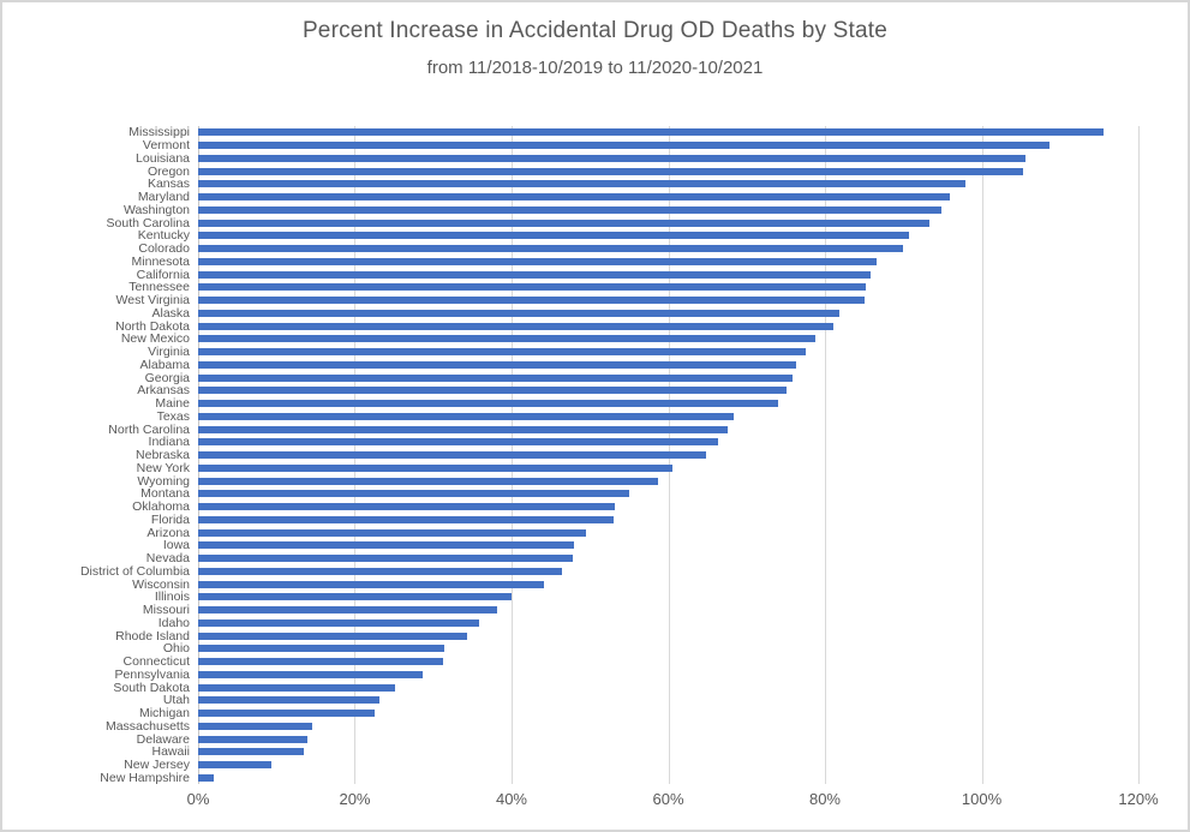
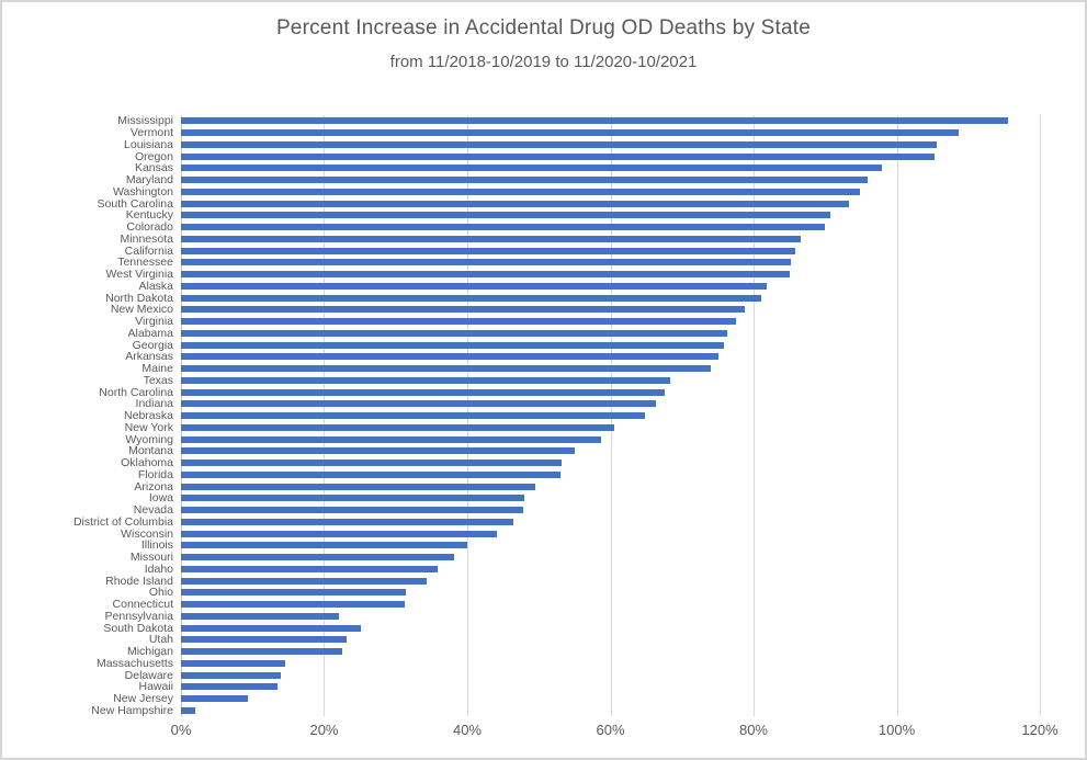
Pennsylvania: 29% -> 22%
